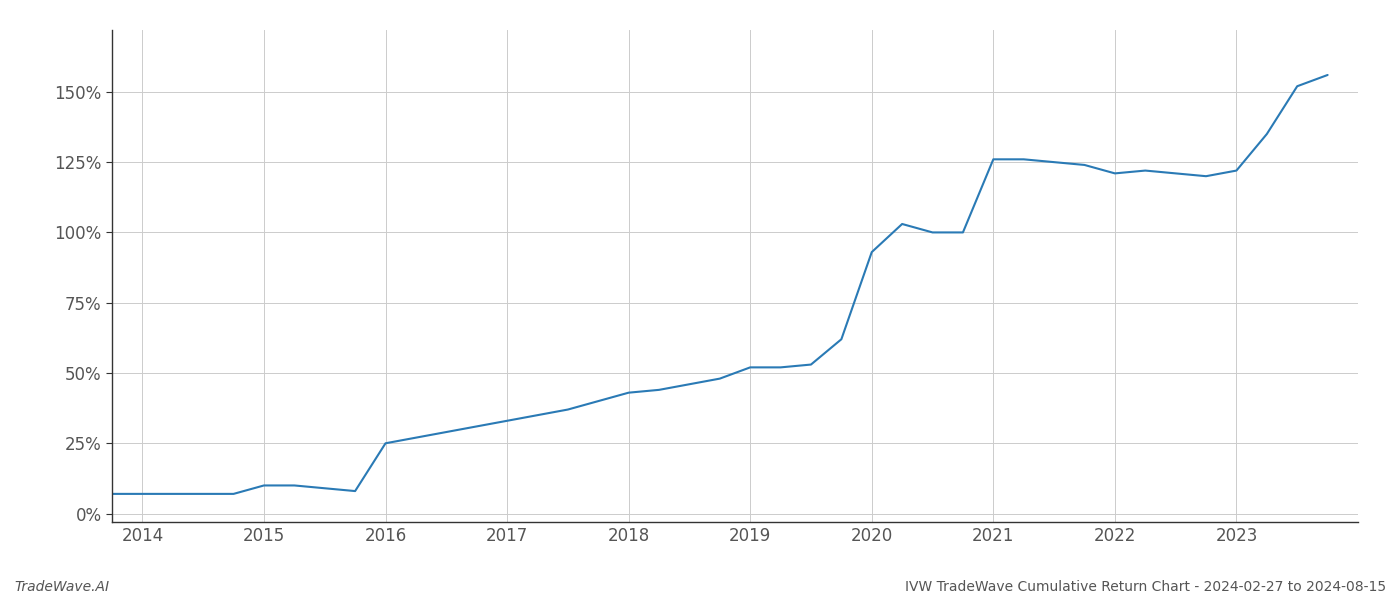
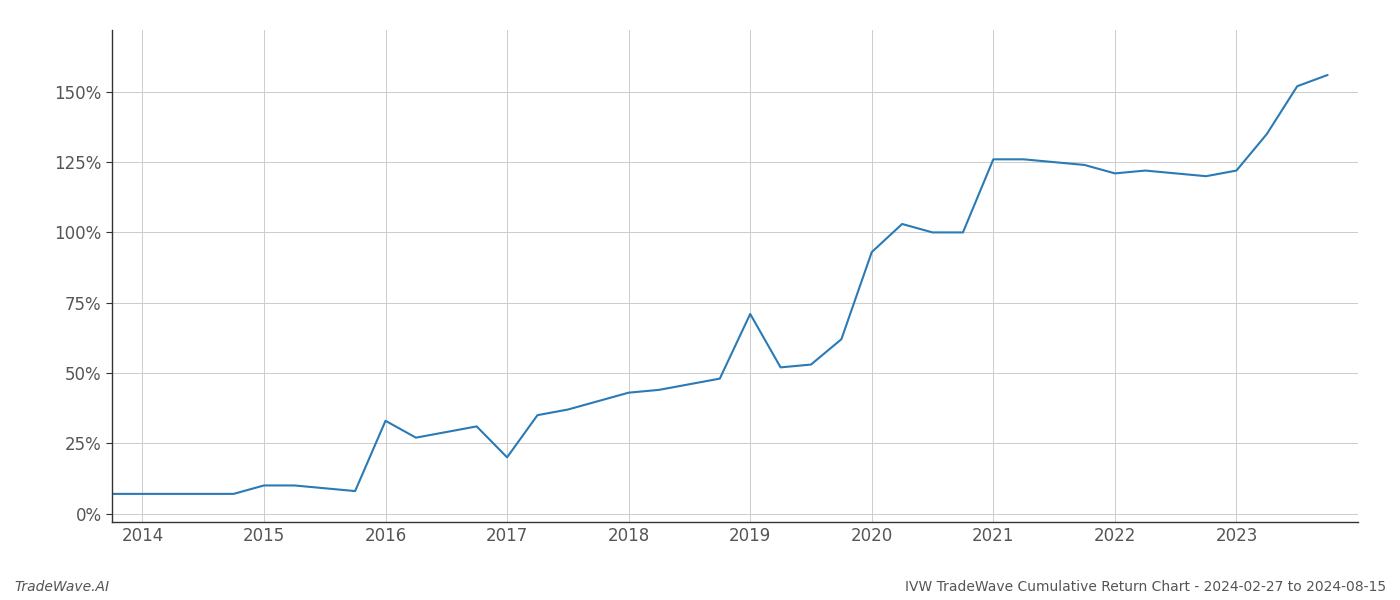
2016: 25% -> 33%
2017: 33% -> 20%
2019: 52% -> 71%
